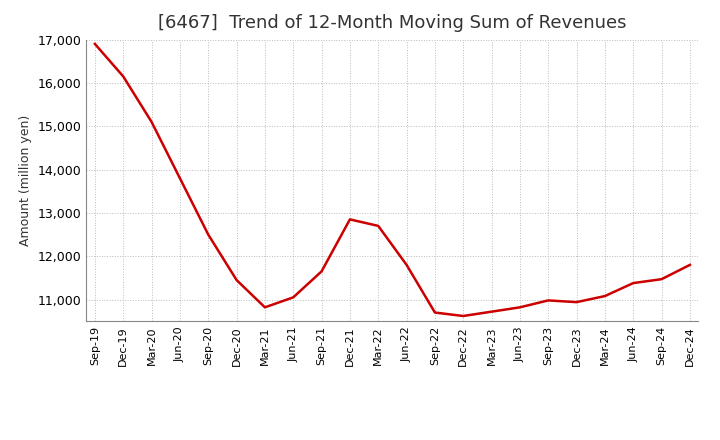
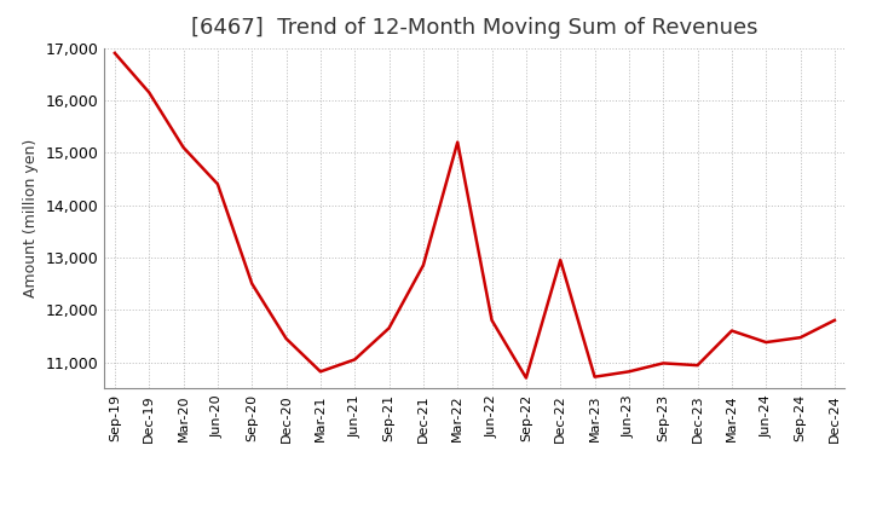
Jun-20: 13,800 -> 14,400
Mar-22: 12,700 -> 15,200
Dec-22: 10,620 -> 12,950
Mar-24: 11,080 -> 11,600
